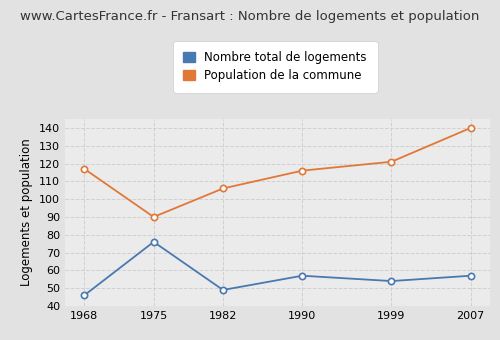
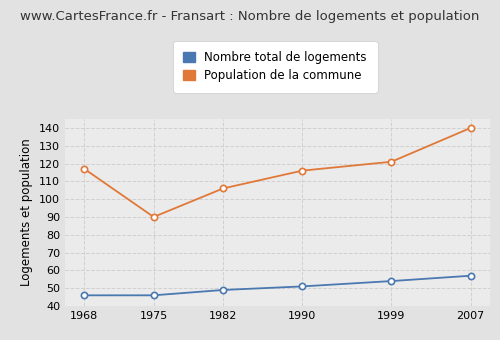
Nombre total de logements/1975: 76 -> 46
Nombre total de logements/1990: 57 -> 51
